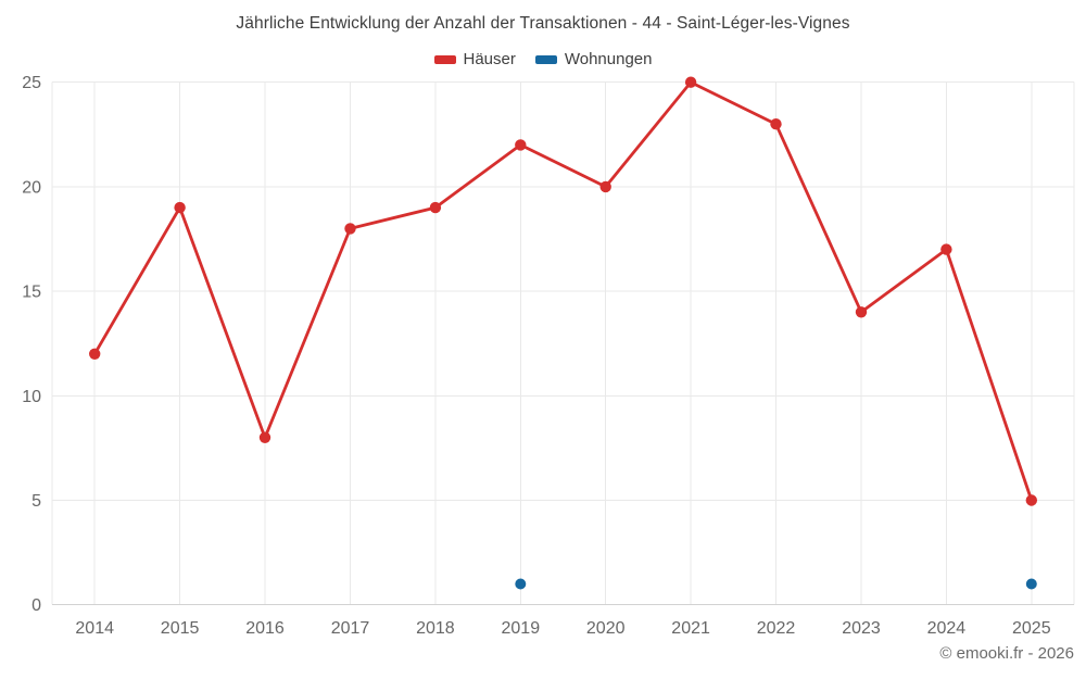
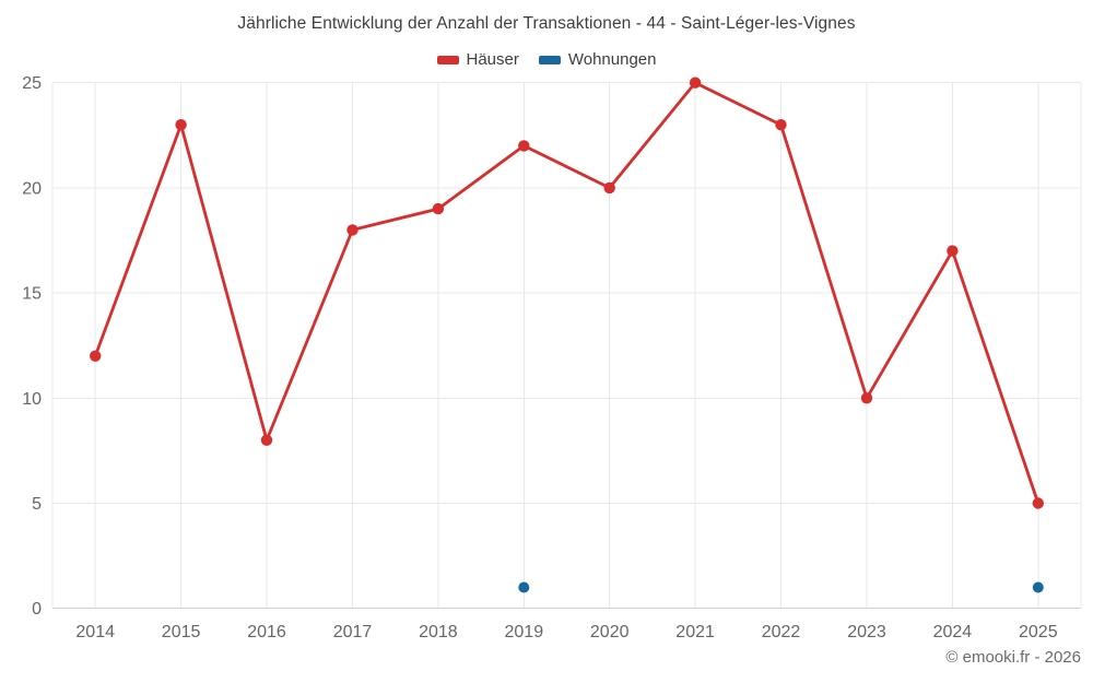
Häuser/2015: 19 -> 23
Häuser/2023: 14 -> 10
